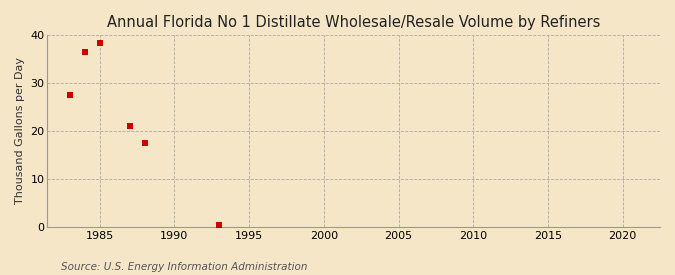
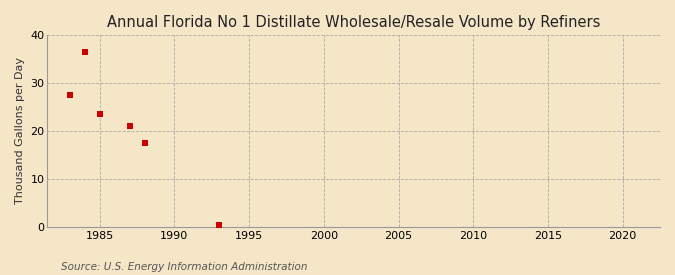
1985: 38.5 -> 23.5
